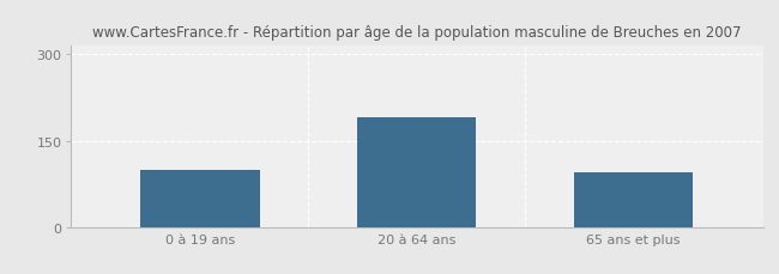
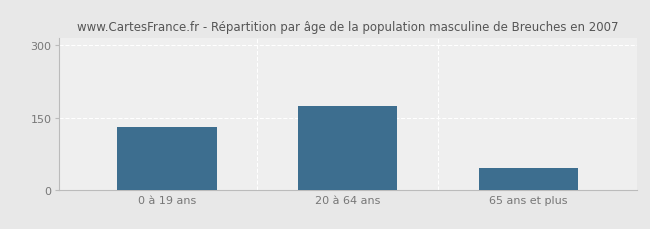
0 à 19 ans: 100 -> 130
20 à 64 ans: 190 -> 175
65 ans et plus: 95 -> 45
